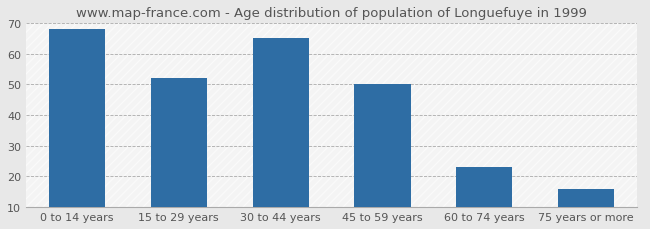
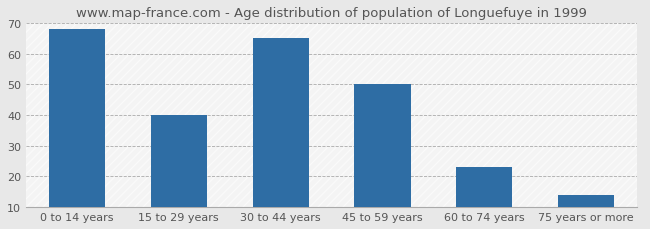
15 to 29 years: 52 -> 40
75 years or more: 16 -> 14
